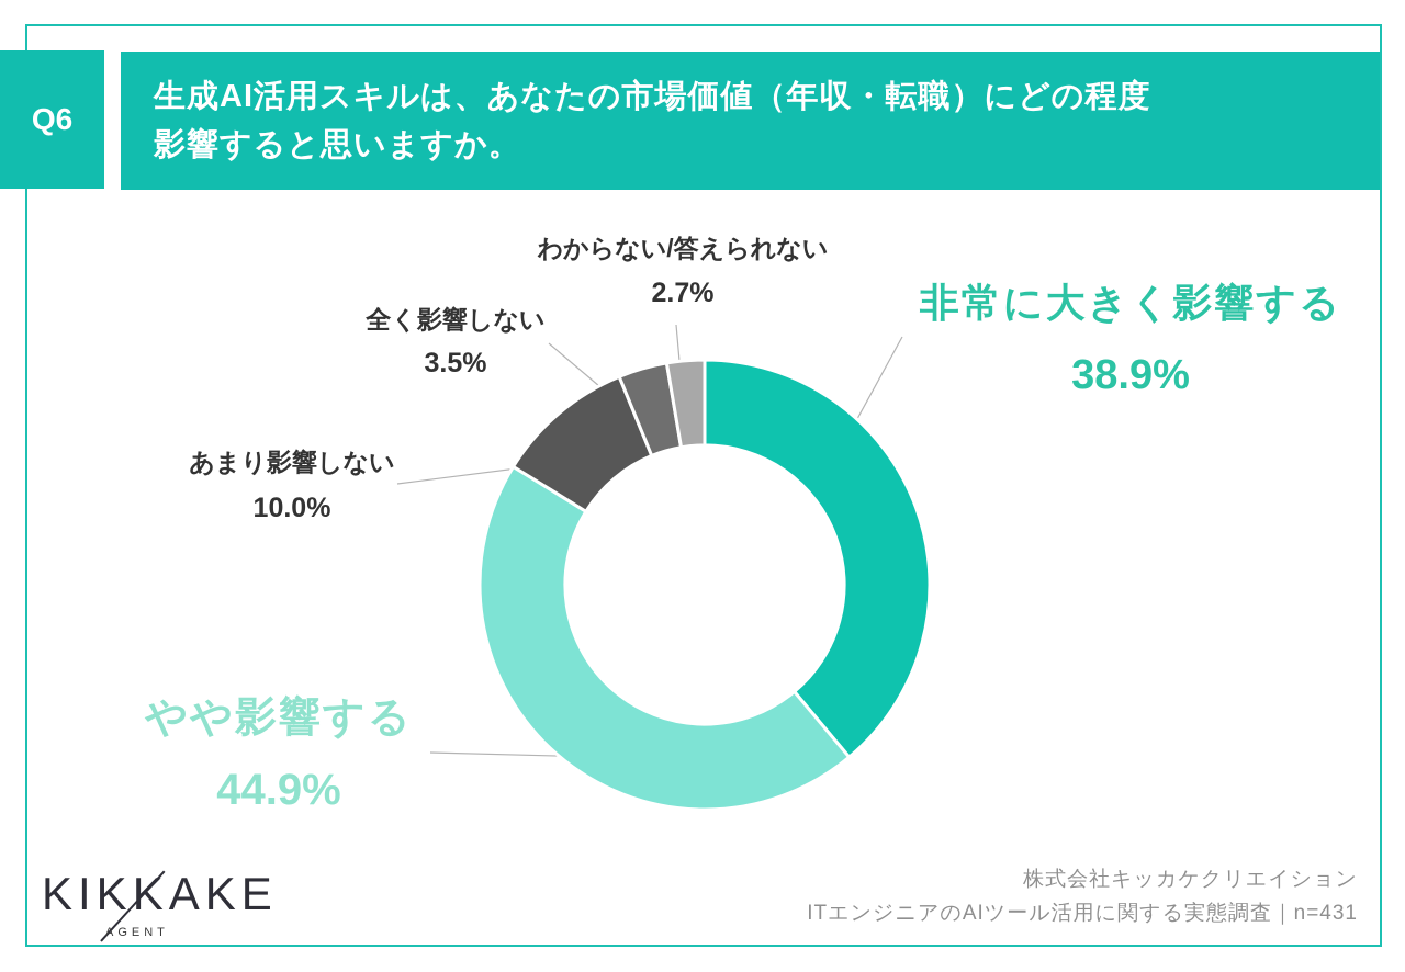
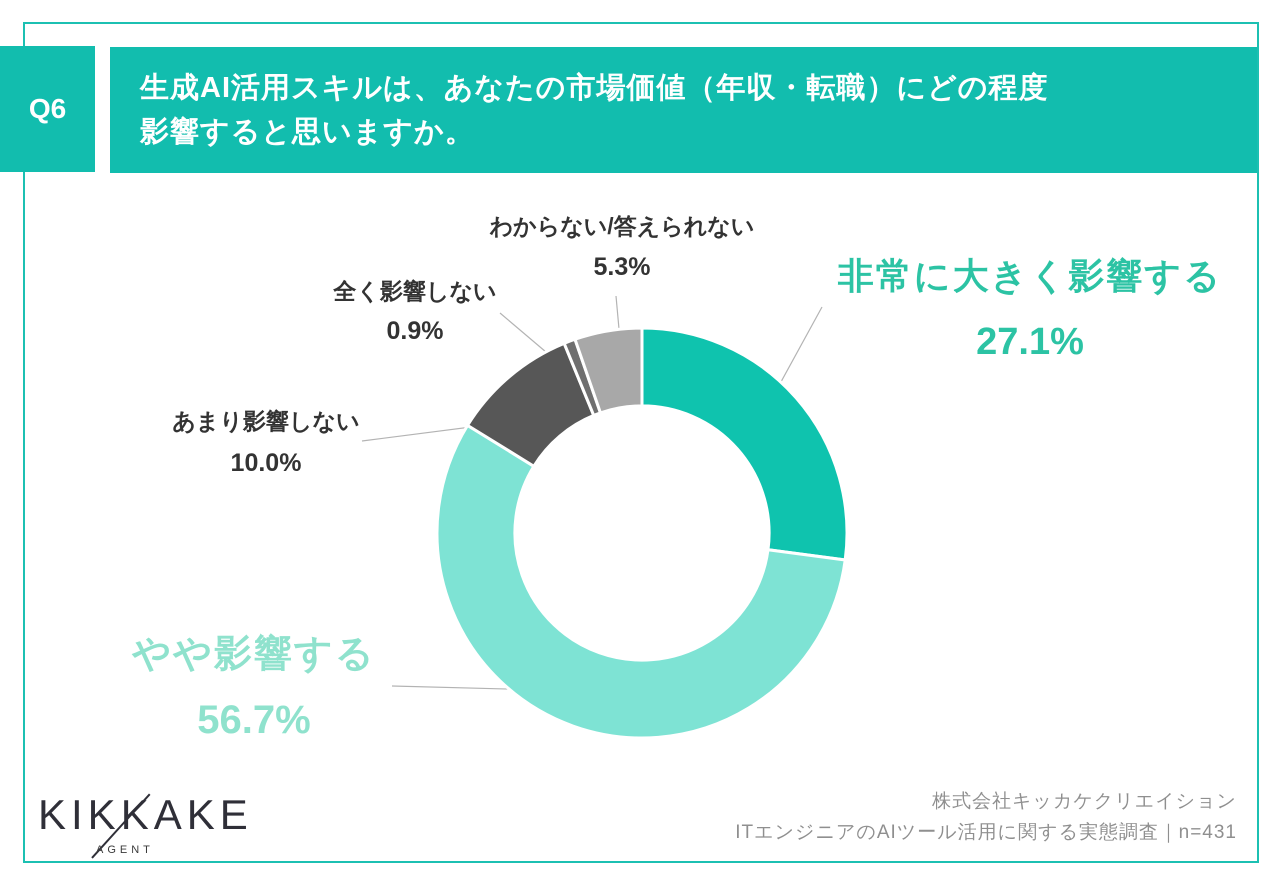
非常に大きく影響する: 38.9% -> 27.1%
やや影響する: 44.9% -> 56.7%
全く影響しない: 3.5% -> 0.9%
わからない/答えられない: 2.7% -> 5.3%
